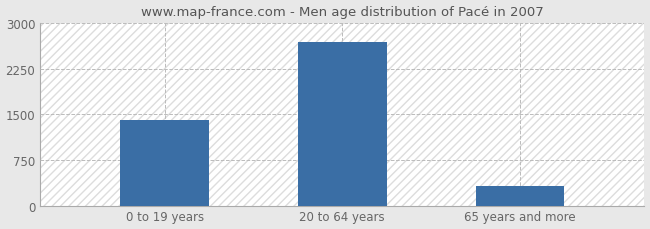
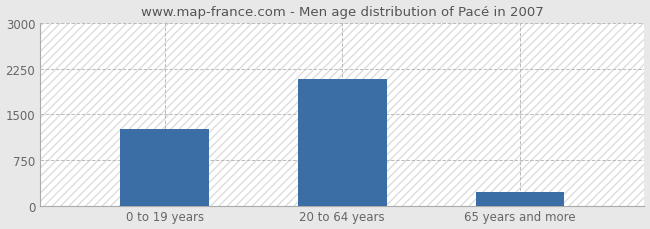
0 to 19 years: 1400 -> 1260
20 to 64 years: 2680 -> 2080
65 years and more: 320 -> 220
